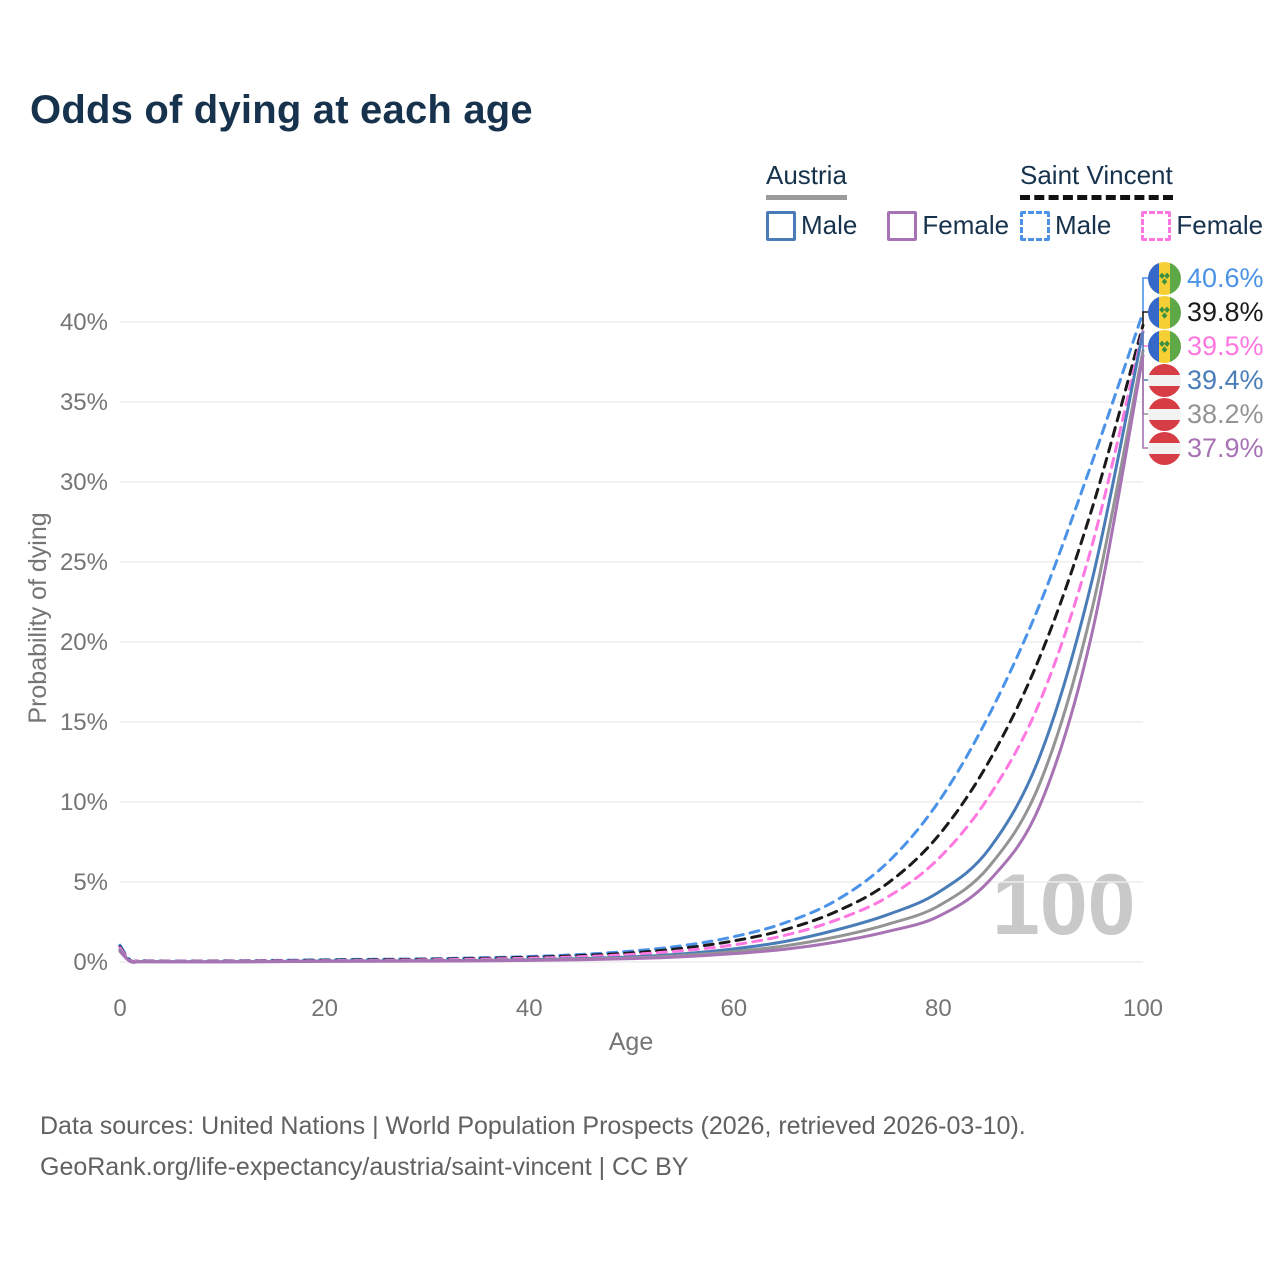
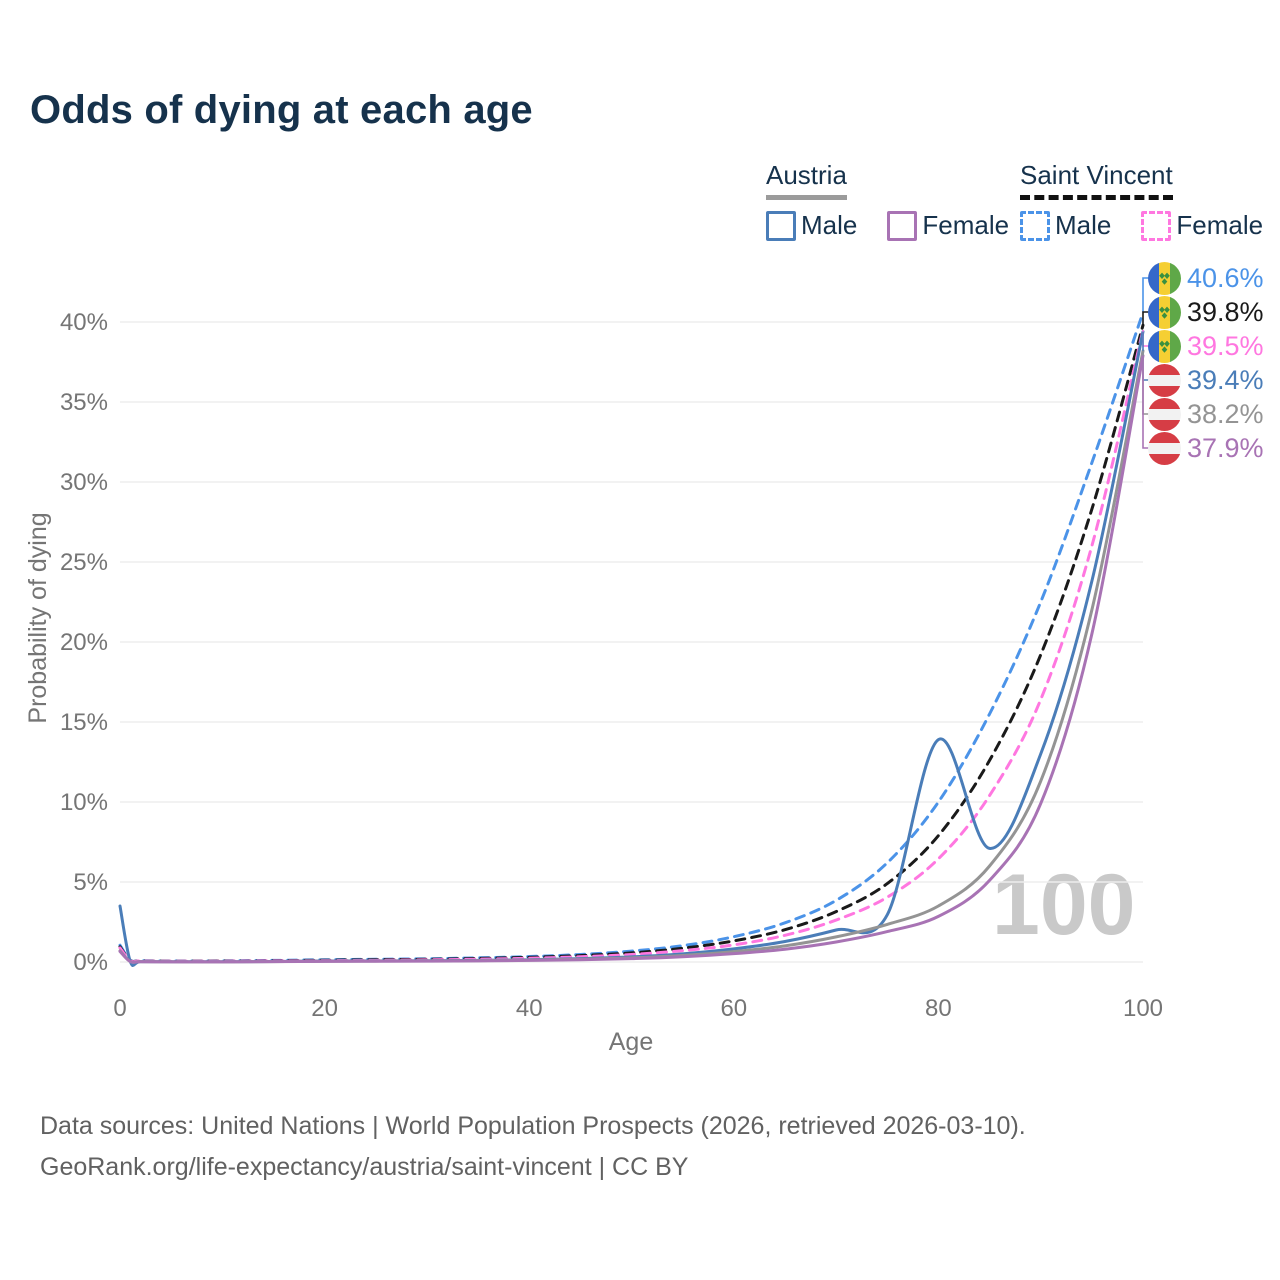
Austria Male/0: 0.8% -> 3.5%
Austria Male/80: 4.3% -> 13.9%
